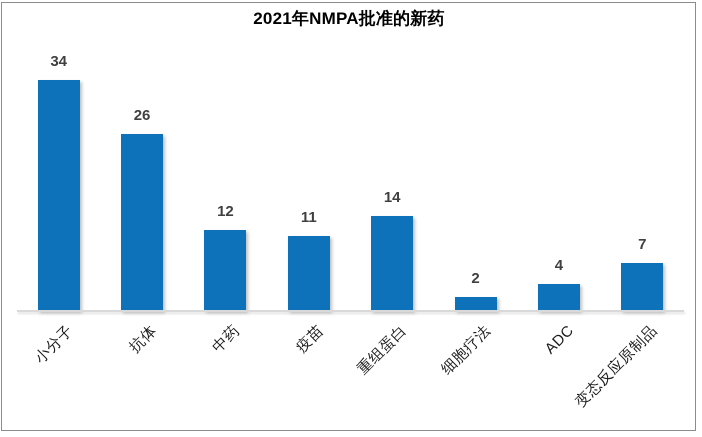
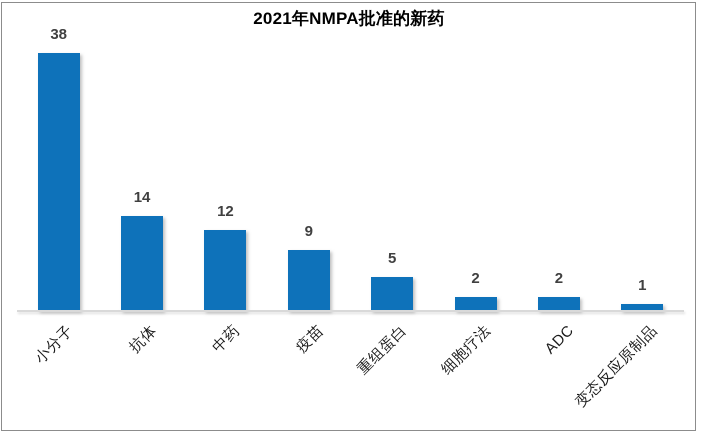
小分子: 34 -> 38
抗体: 26 -> 14
疫苗: 11 -> 9
重组蛋白: 14 -> 5
ADC: 4 -> 2
变态反应原制品: 7 -> 1
